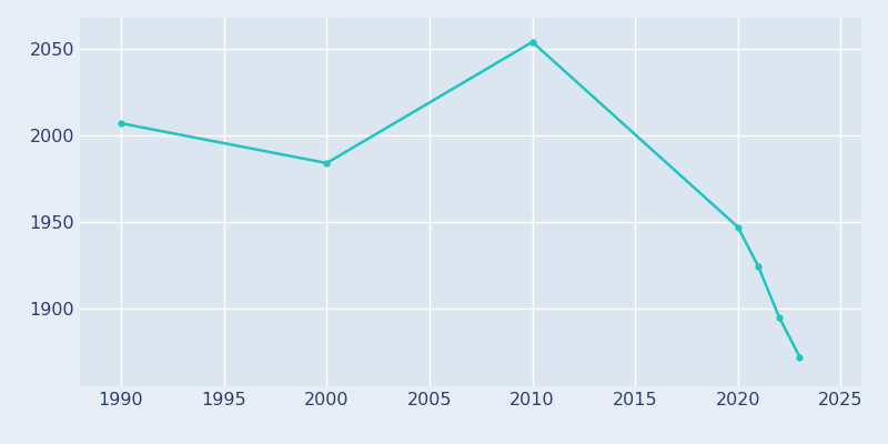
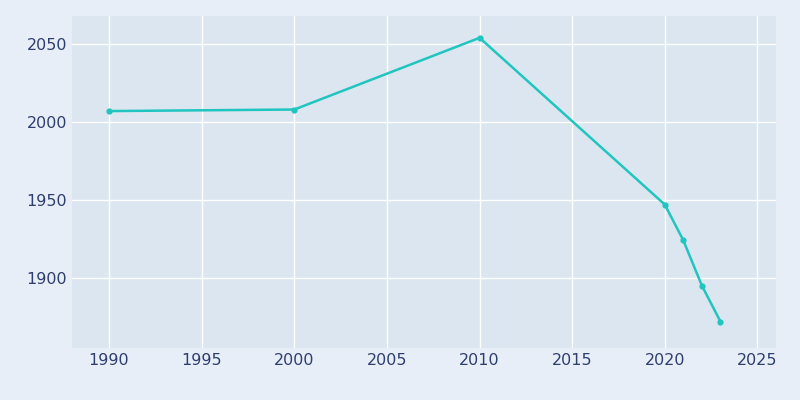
2000: 1984 -> 2008
